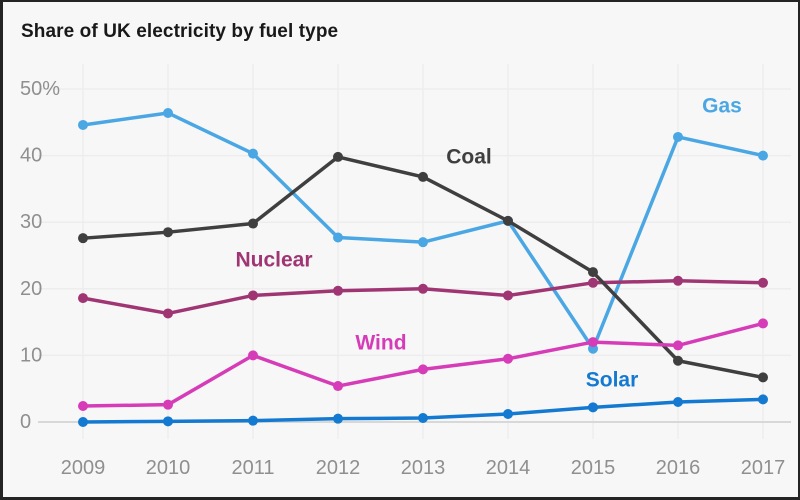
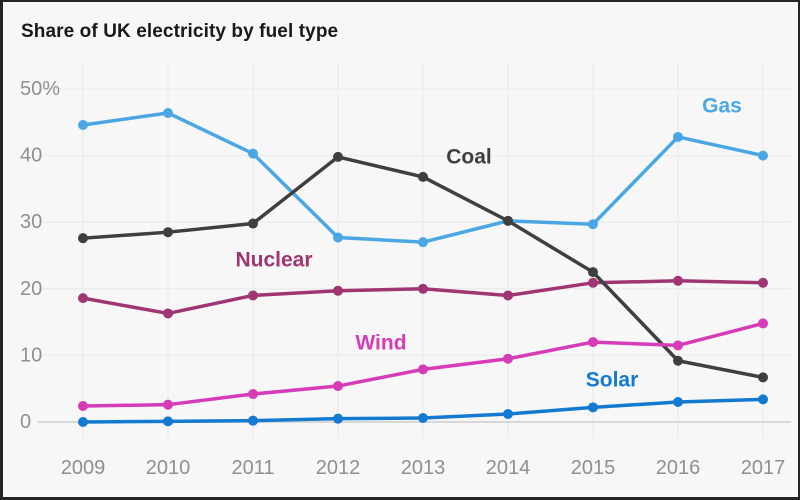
Wind/2011: 10% -> 4%
Gas/2015: 11% -> 30%
